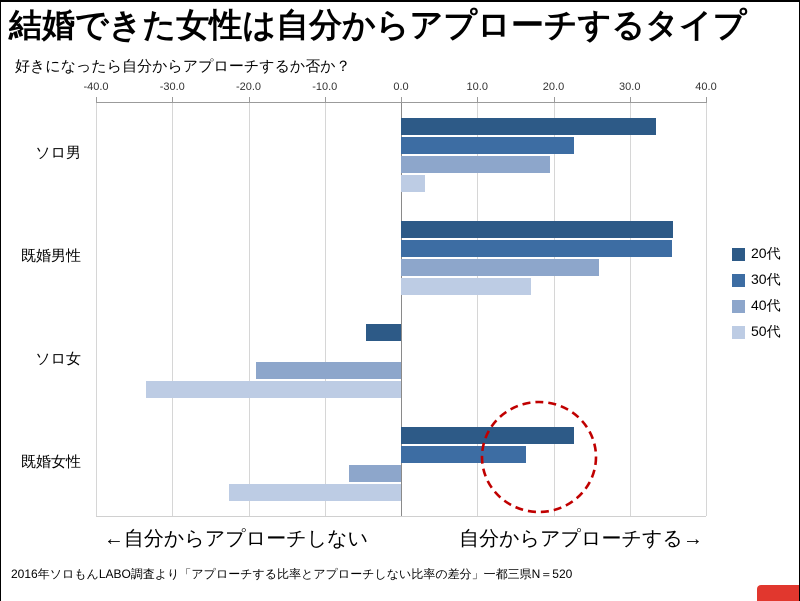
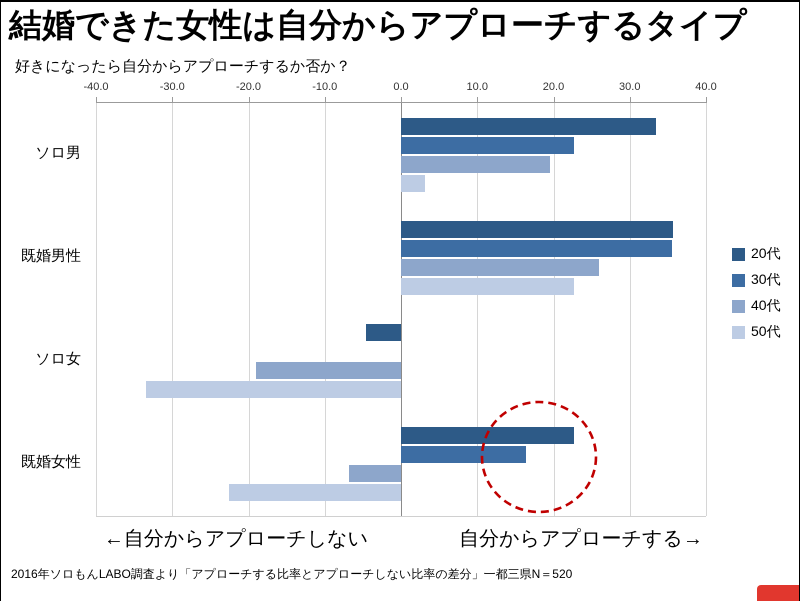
50代/既婚男性: 17 -> 23
